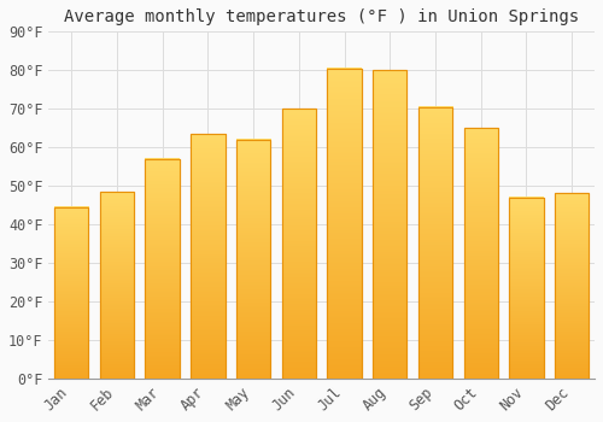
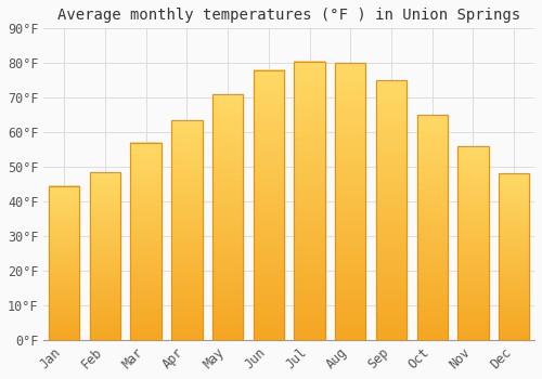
May: 62.0°F -> 71.0°F
Jun: 70.0°F -> 78.0°F
Sep: 70.5°F -> 75.0°F
Nov: 47.0°F -> 56.0°F
